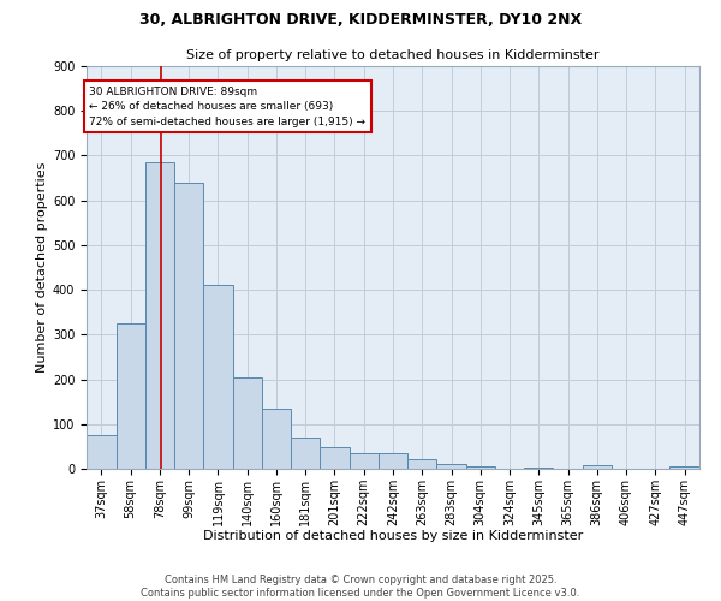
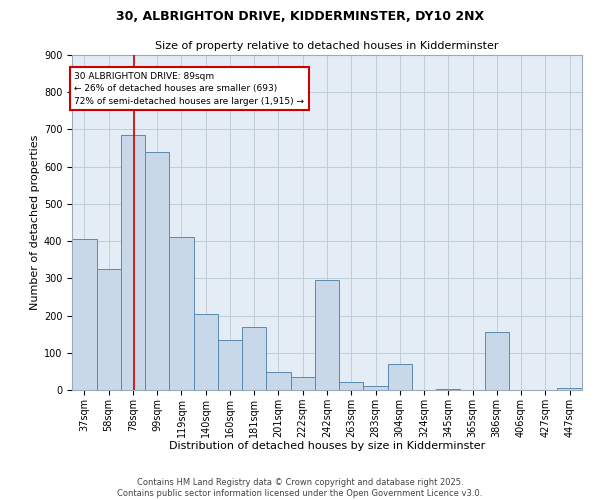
37sqm: 75 -> 405
181sqm: 70 -> 170
242sqm: 35 -> 295
304sqm: 5 -> 70
386sqm: 8 -> 155
